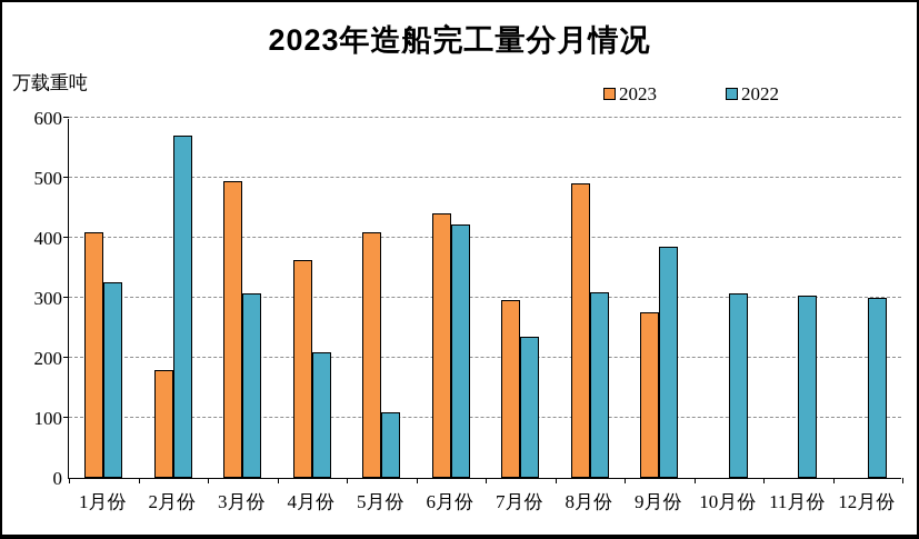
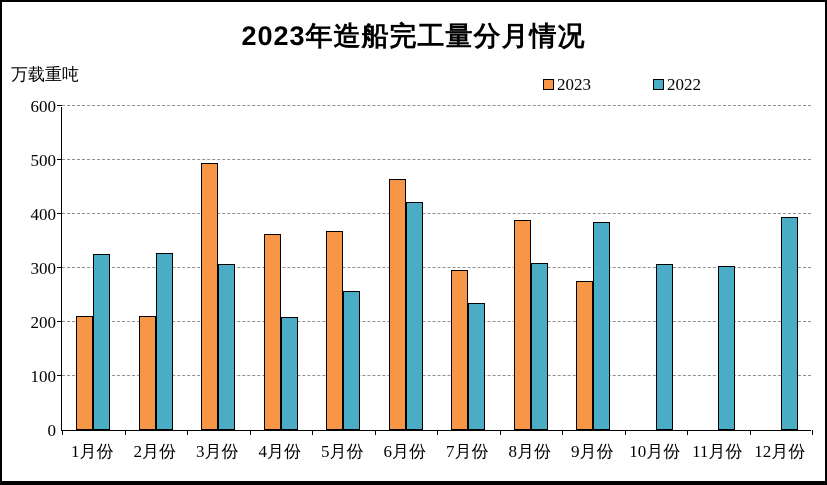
2023/1月份: 410 -> 210
2023/2月份: 180 -> 210
2022/2月份: 570 -> 330
2023/5月份: 410 -> 370
2022/5月份: 110 -> 260
2023/6月份: 440 -> 460
2023/8月份: 490 -> 390
2022/12月份: 300 -> 400
